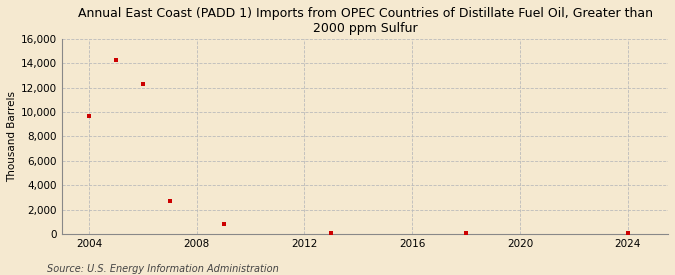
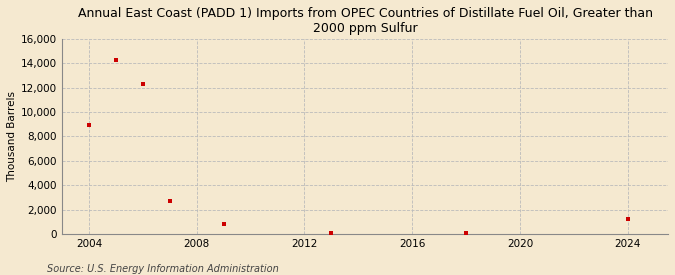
2004: 9,700 -> 8,900
2024: 0 -> 1,200
